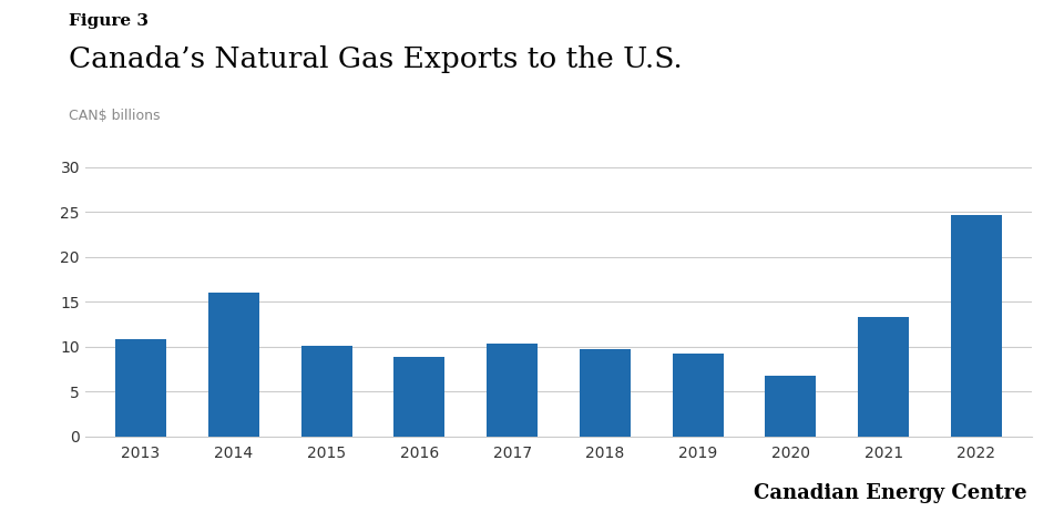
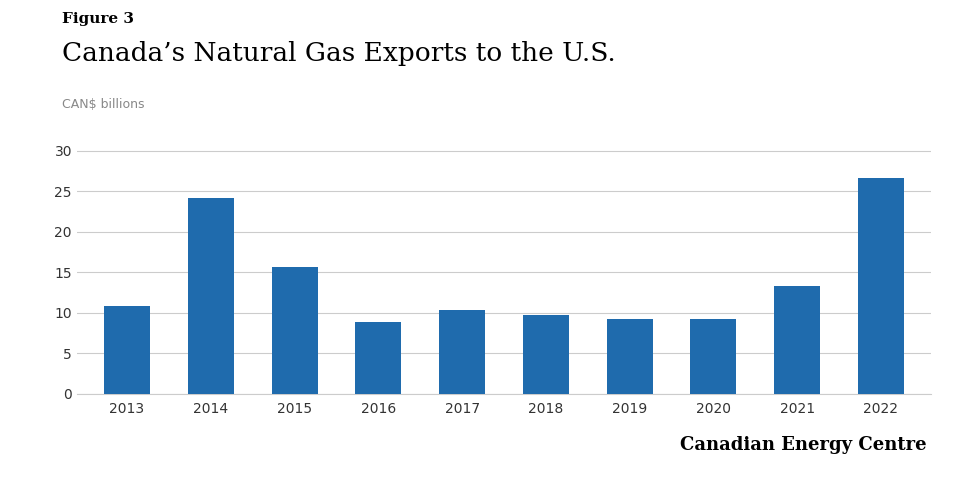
2014: 16.0 -> 24.2
2015: 10.1 -> 15.6
2020: 6.8 -> 9.2
2022: 24.7 -> 26.6
